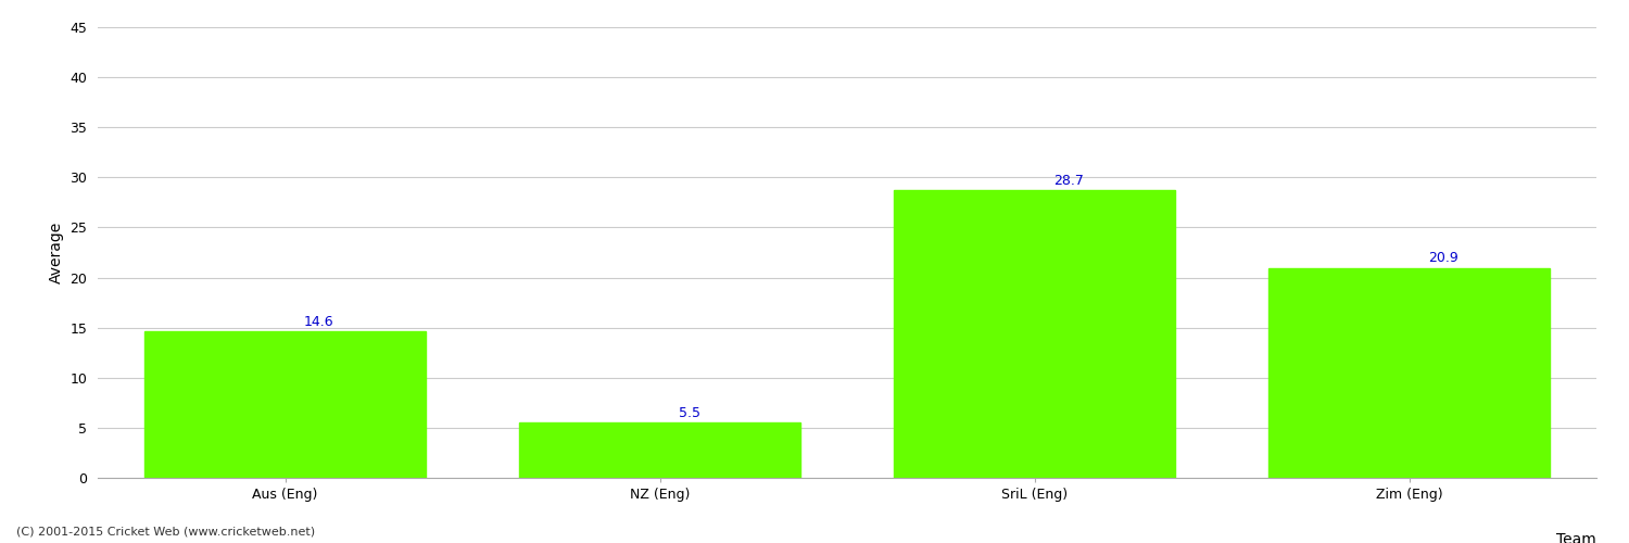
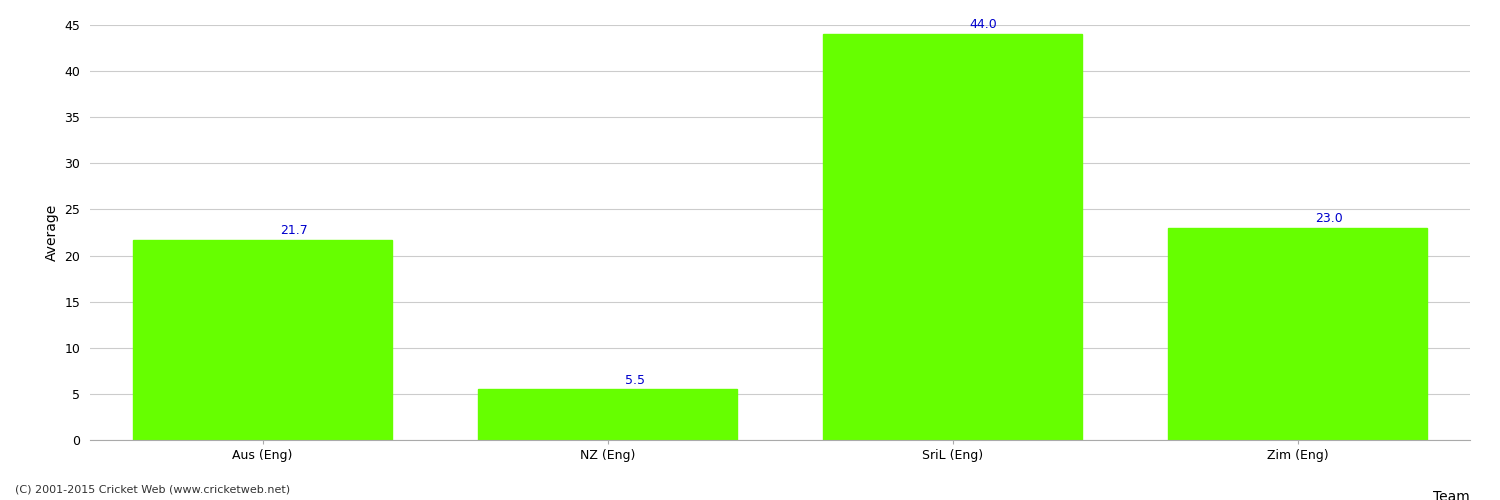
Aus (Eng): 14.6 -> 21.7
SriL (Eng): 28.7 -> 44.0
Zim (Eng): 20.9 -> 23.0
